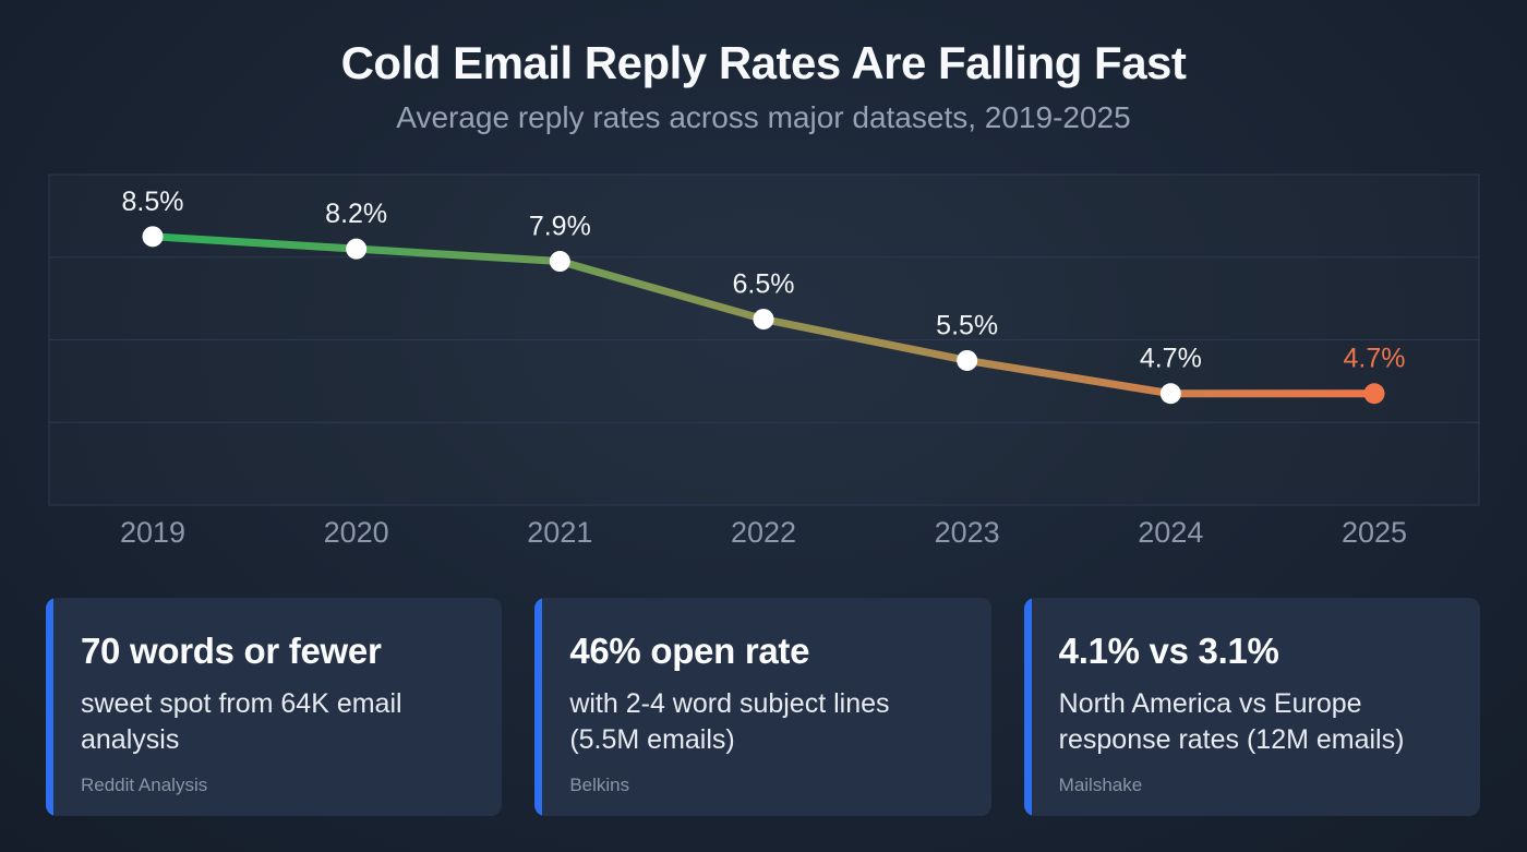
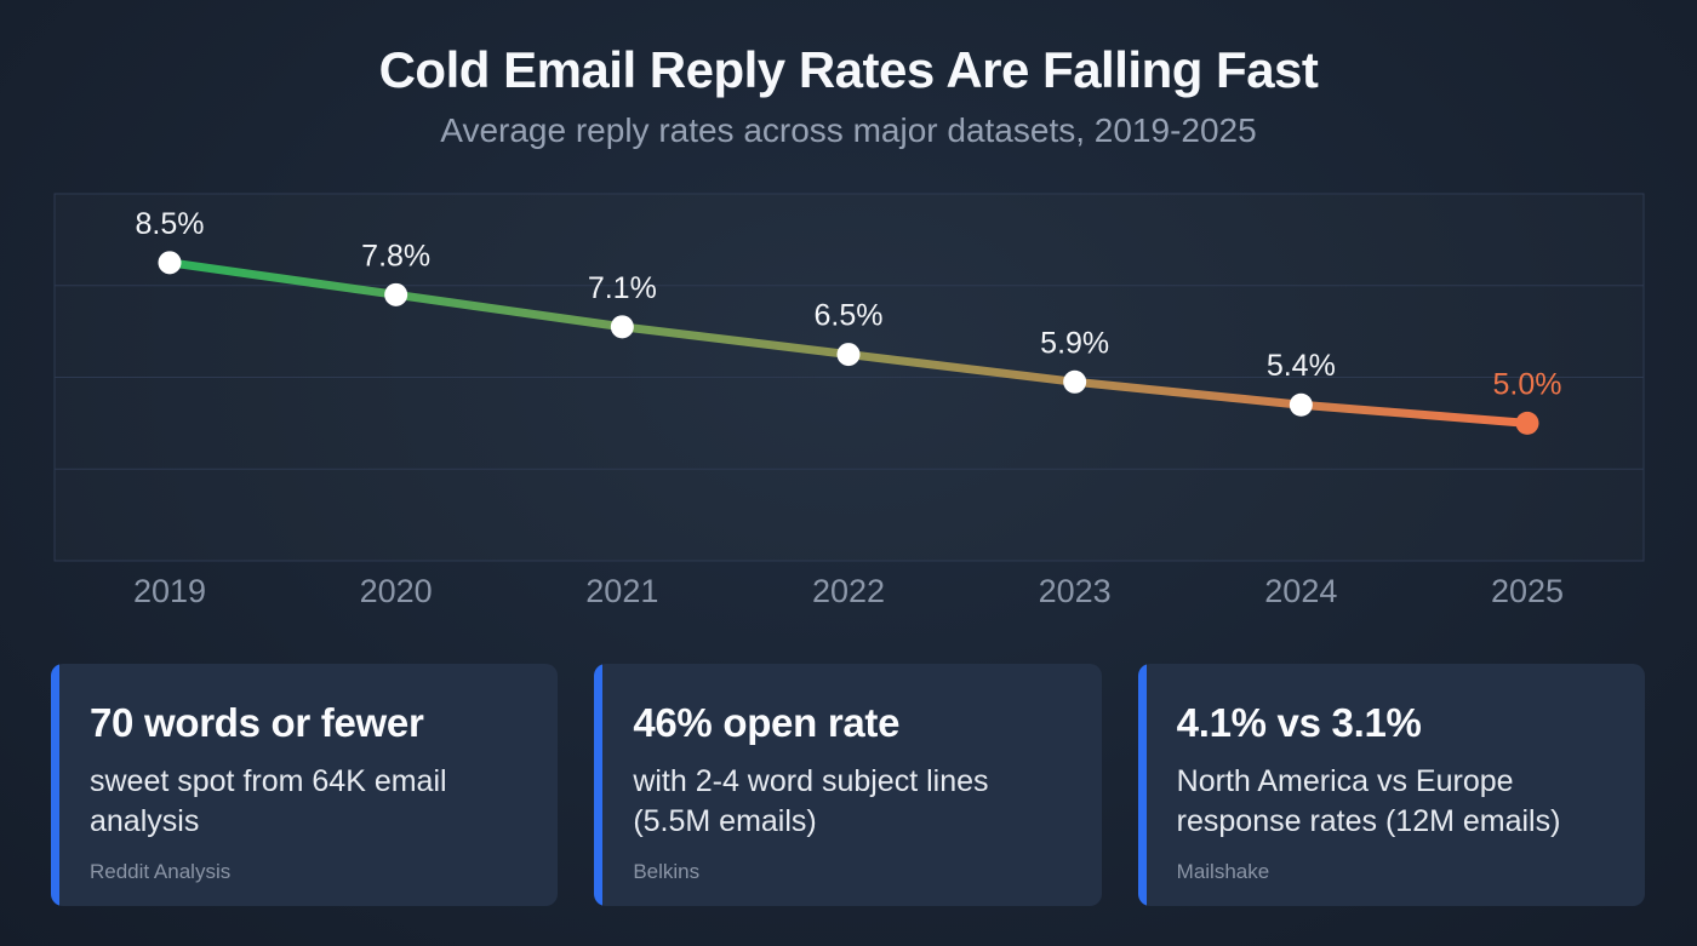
2020: 8.2% -> 7.8%
2021: 7.9% -> 7.1%
2023: 5.5% -> 5.9%
2024: 4.7% -> 5.4%
2025: 4.7% -> 5.0%
